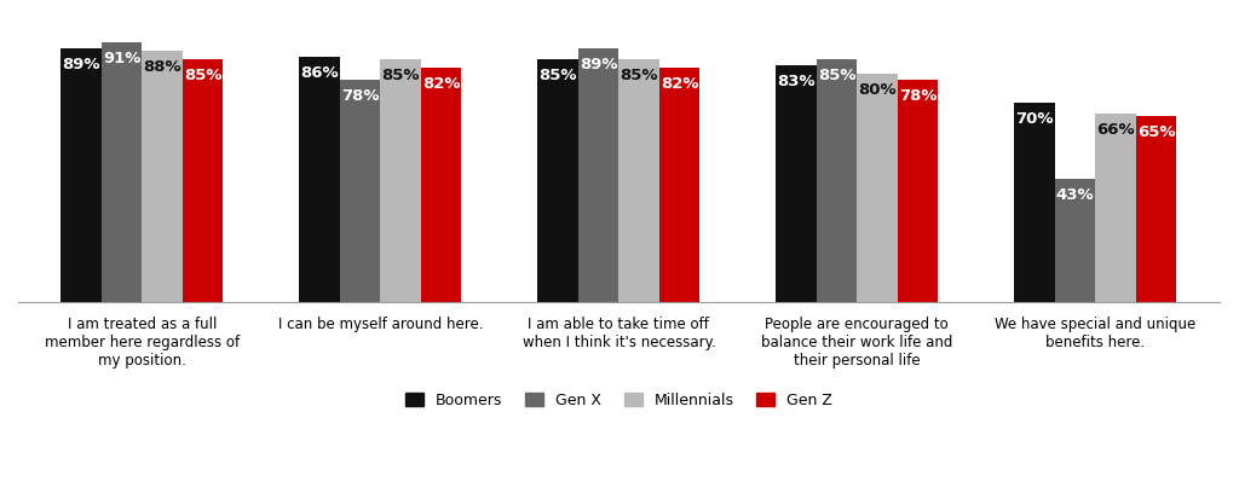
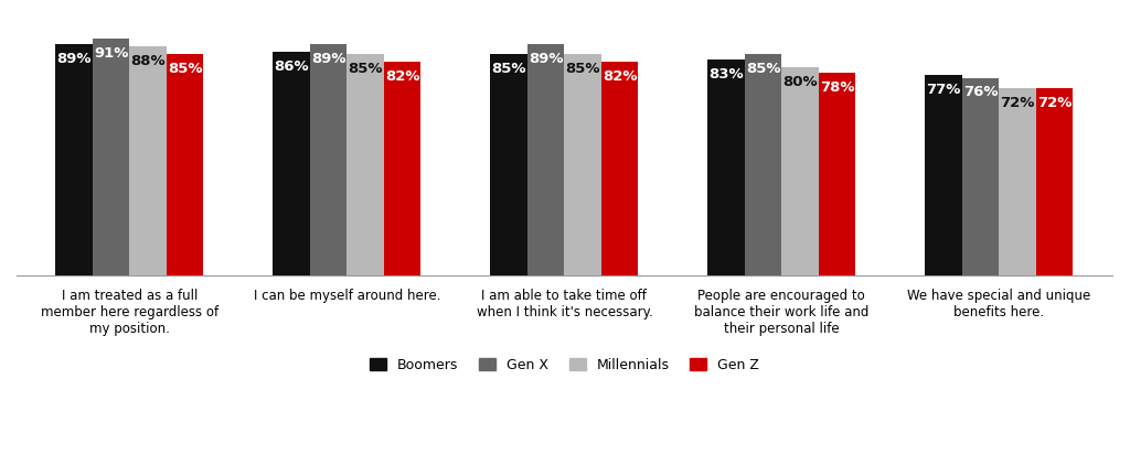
Gen X/I can be myself around here.: 78% -> 89%
Boomers/We have special and unique benefits here.: 70% -> 77%
Gen X/We have special and unique benefits here.: 43% -> 76%
Millennials/We have special and unique benefits here.: 66% -> 72%
Gen Z/We have special and unique benefits here.: 65% -> 72%
